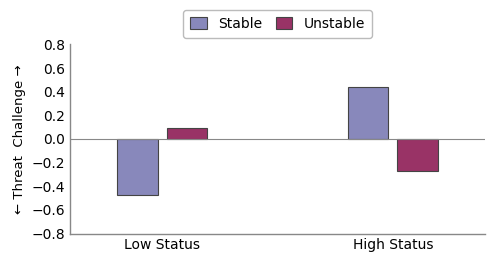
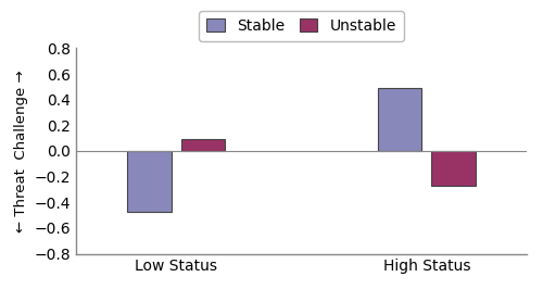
Stable/High Status: 0.44 -> 0.49
